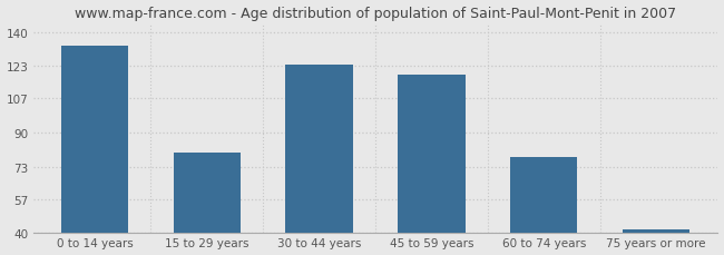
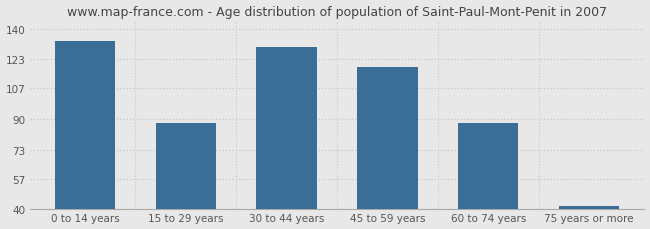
15 to 29 years: 80 -> 88
30 to 44 years: 124 -> 130
60 to 74 years: 78 -> 88
